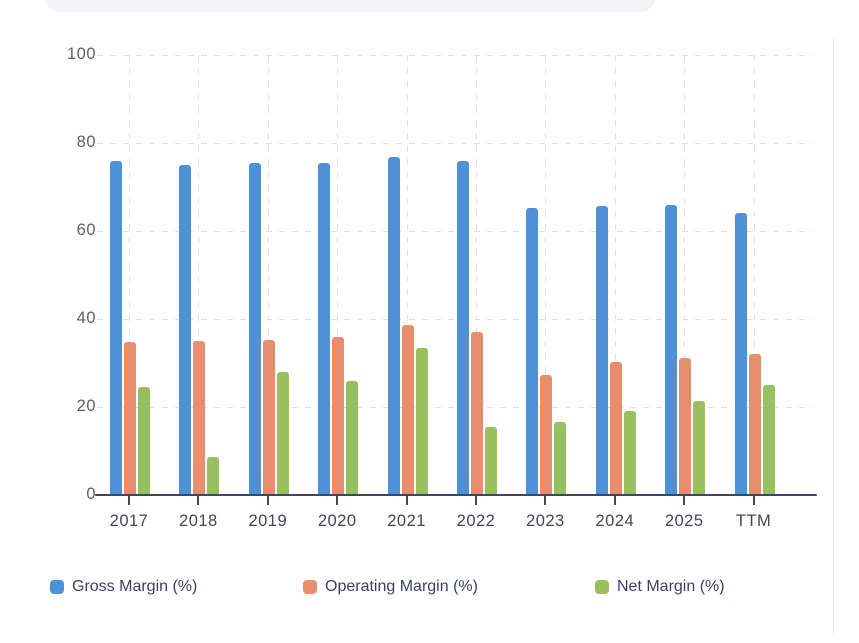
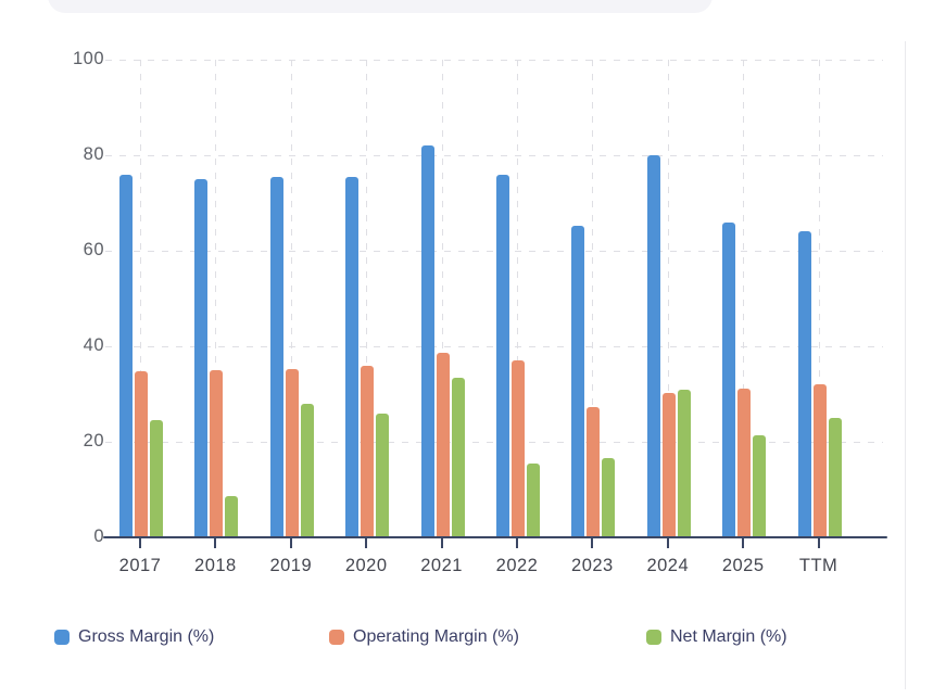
Gross Margin (%)/2021: 77 -> 82
Gross Margin (%)/2024: 66 -> 80
Net Margin (%)/2024: 19 -> 31
